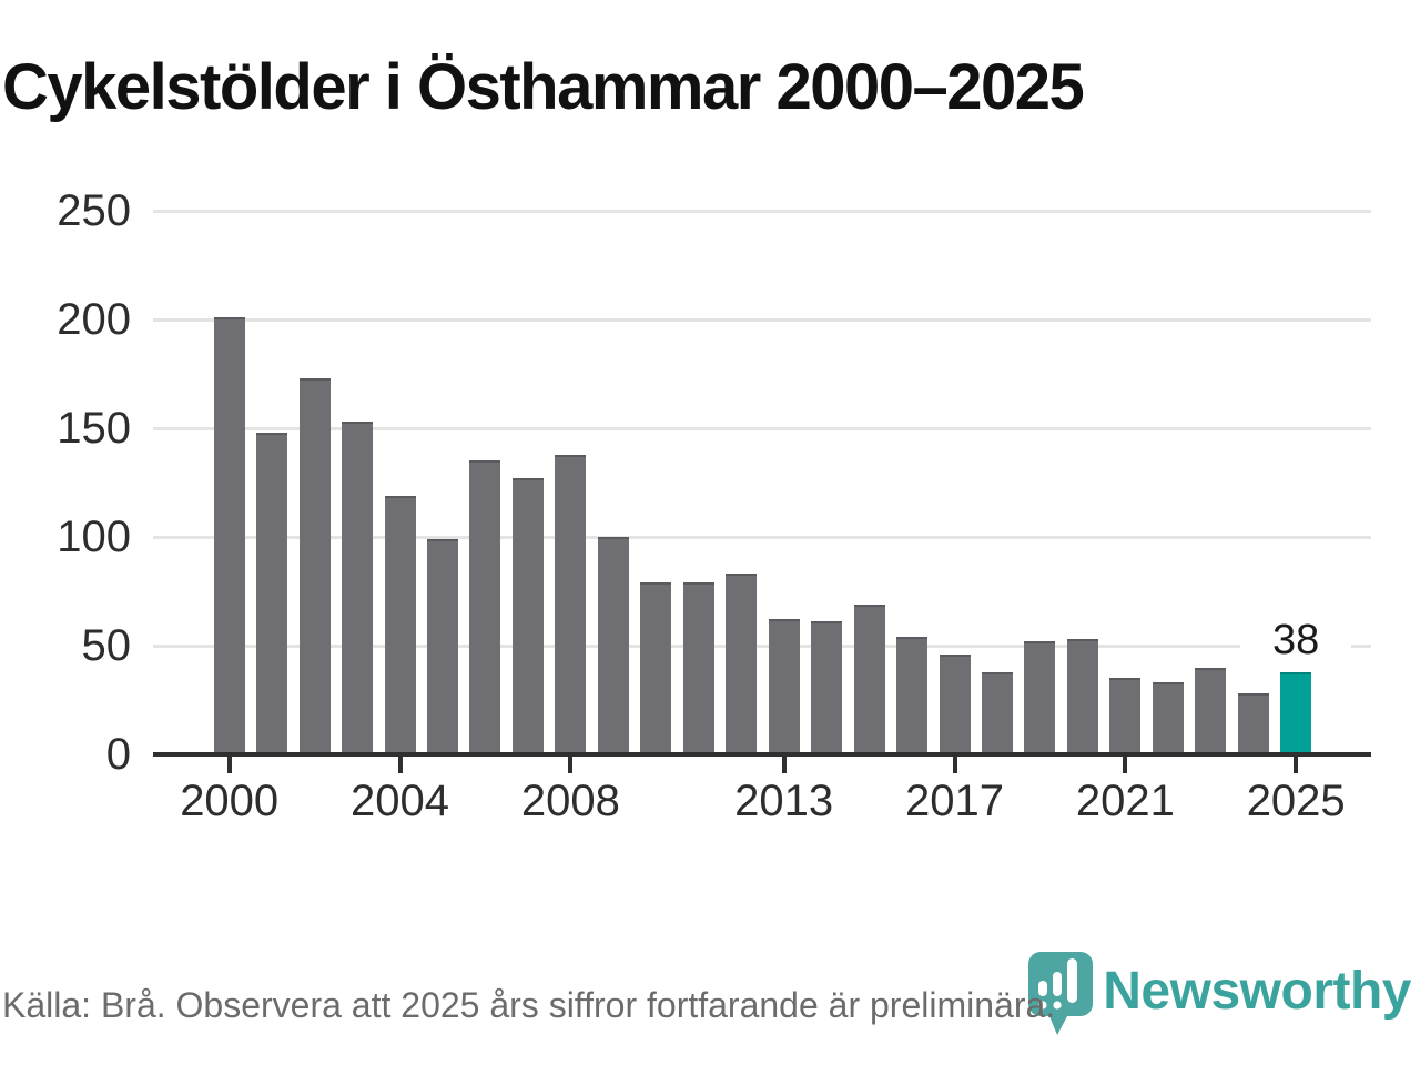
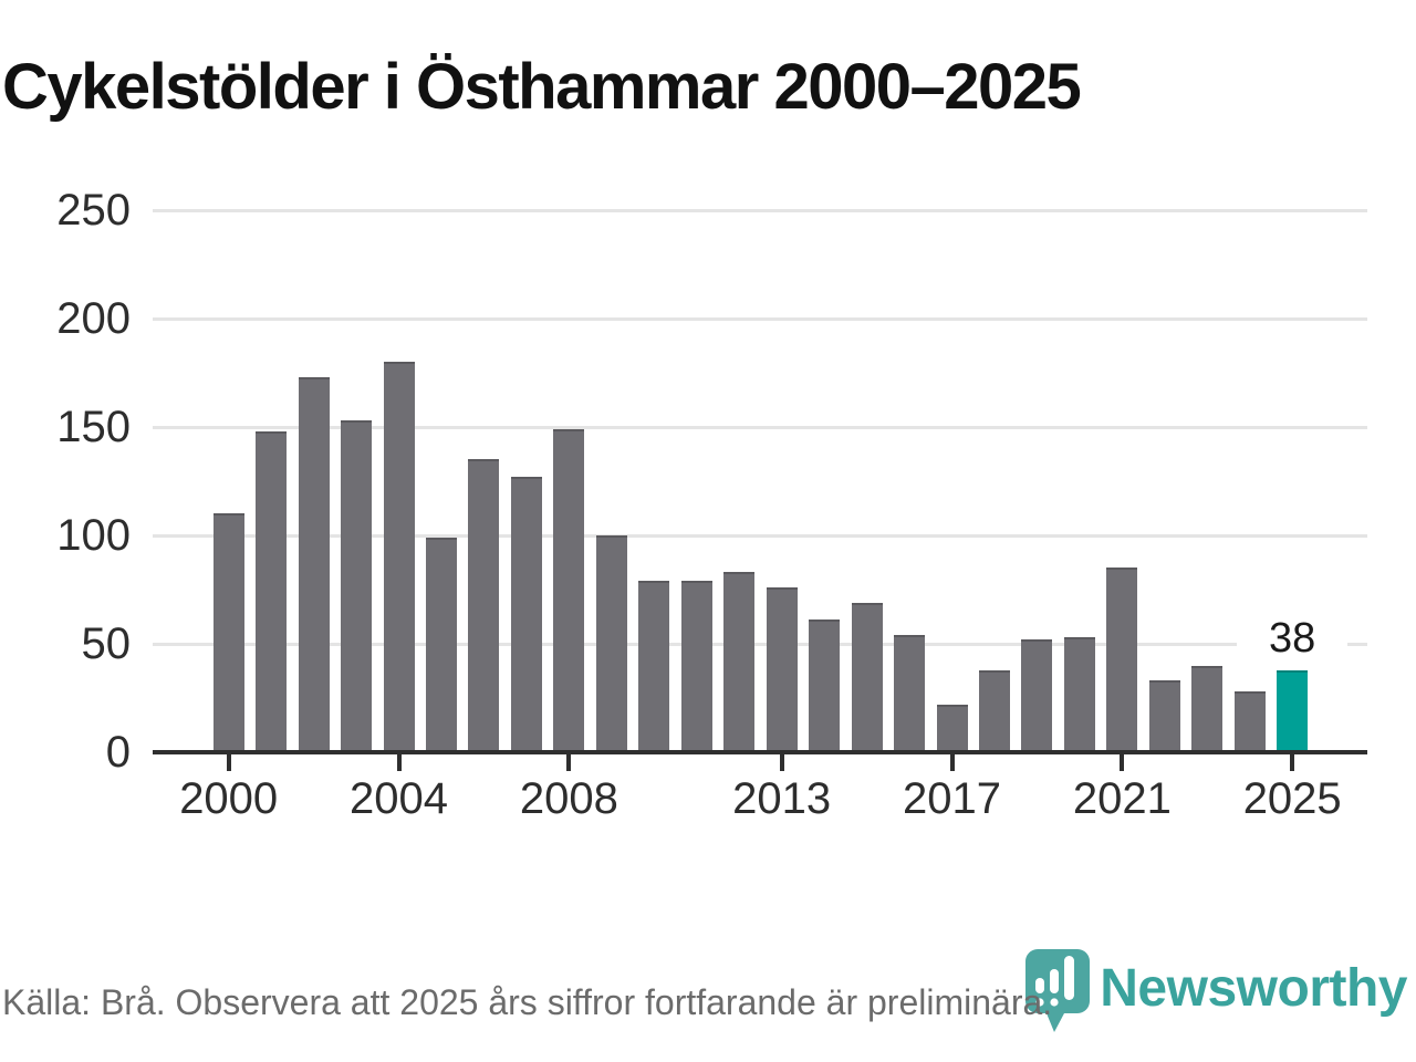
2000: 201 -> 110
2004: 119 -> 180
2008: 138 -> 149
2013: 62 -> 76
2017: 46 -> 22
2021: 35 -> 85
